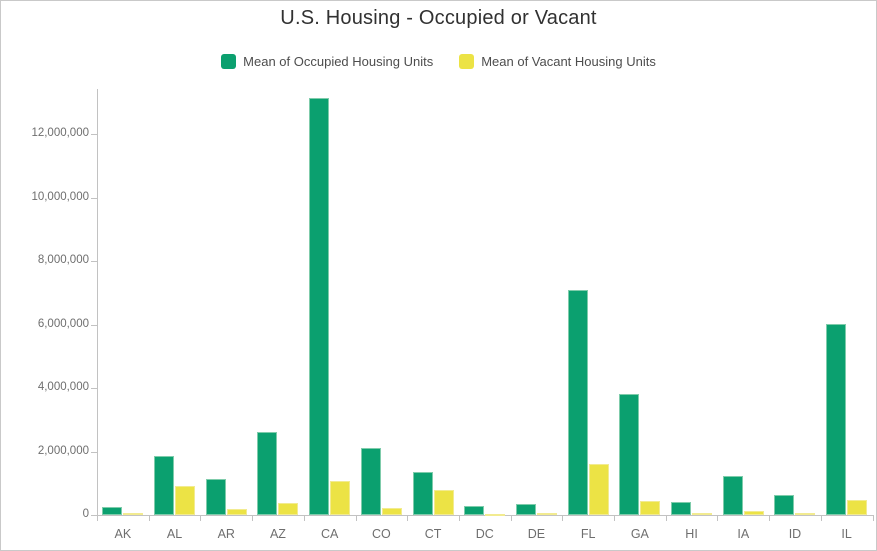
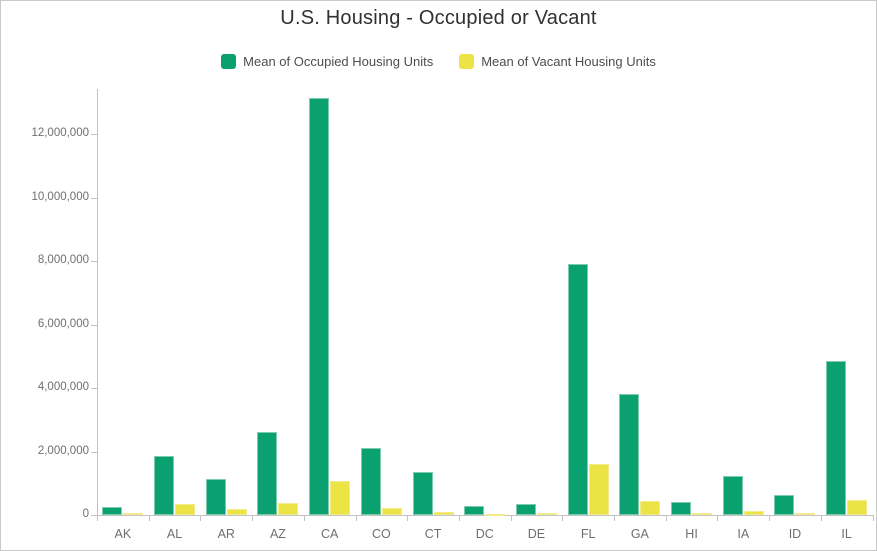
Mean of Vacant Housing Units/AL: 900000 -> 400000
Mean of Vacant Housing Units/CT: 800000 -> 100000
Mean of Occupied Housing Units/FL: 7100000 -> 7900000
Mean of Occupied Housing Units/IL: 6000000 -> 4900000
